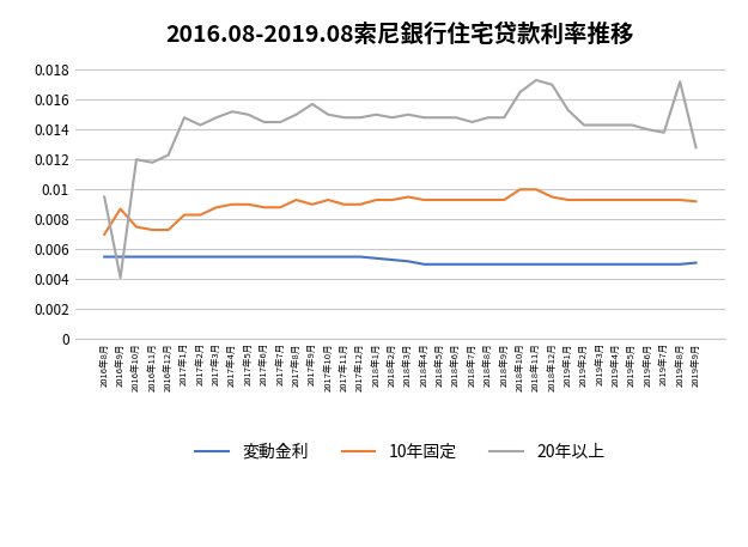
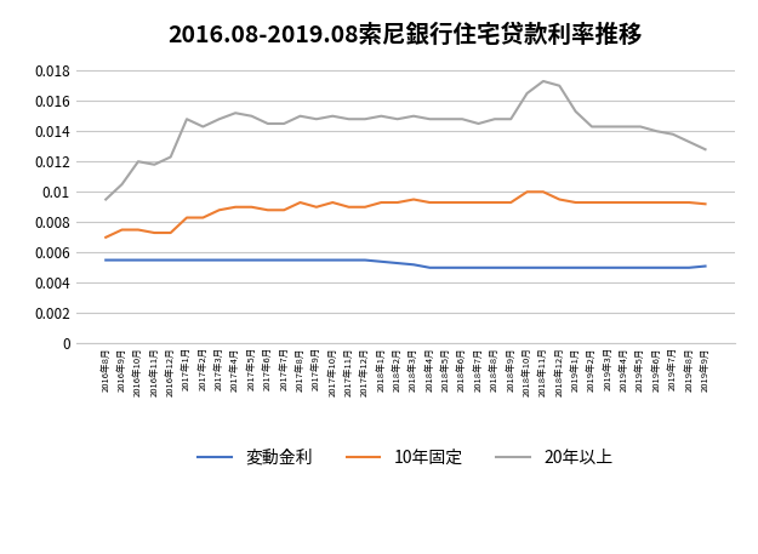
10年固定/2016年9月: 0.0087 -> 0.0075
20年以上/2016年9月: 0.0041 -> 0.0105
20年以上/2017年9月: 0.0157 -> 0.0148
20年以上/2019年8月: 0.0172 -> 0.0133
